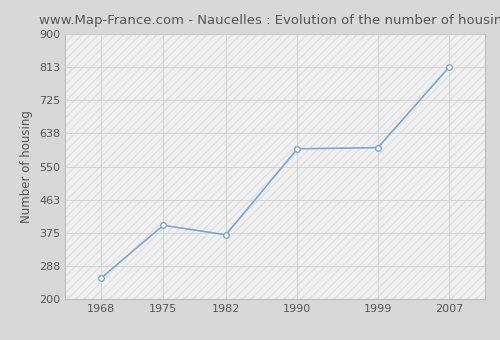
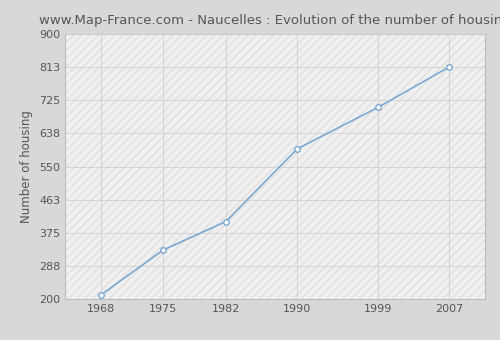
1968: 255 -> 211
1975: 395 -> 330
1982: 370 -> 405
1999: 600 -> 706
